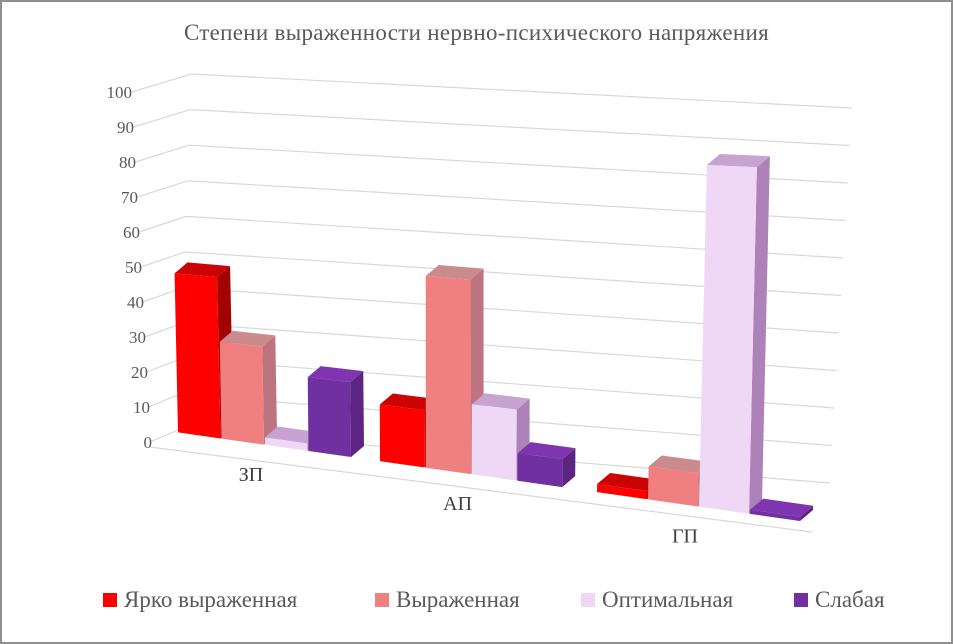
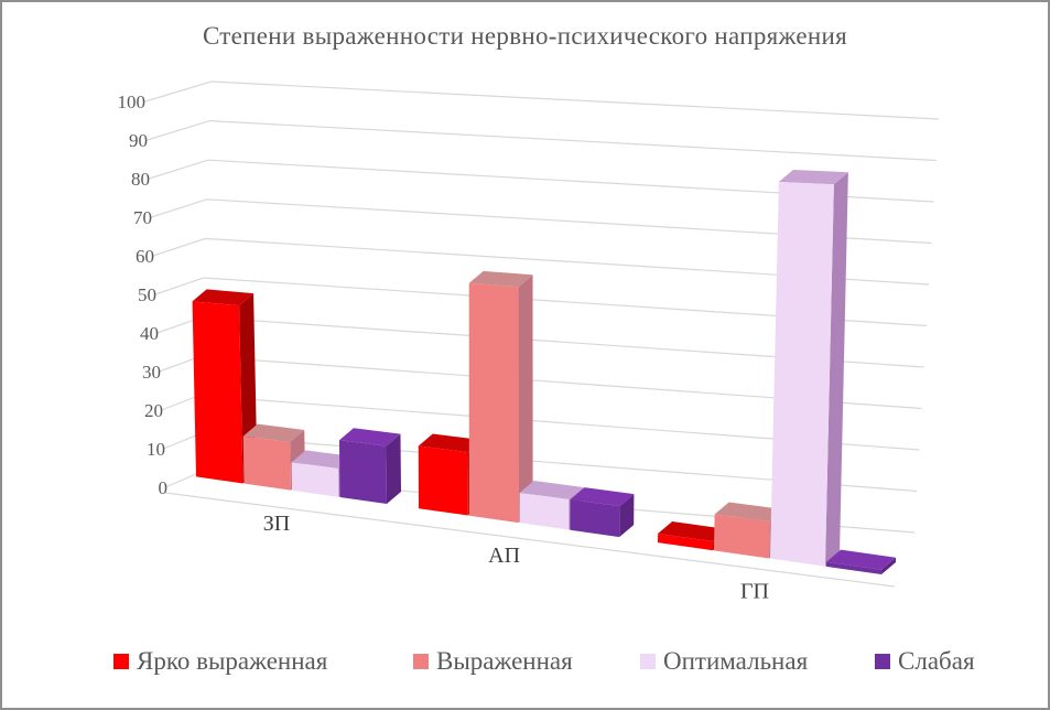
Выраженная/ЗП: 27 -> 12
Оптимальная/ЗП: 2 -> 7
Слабая/ЗП: 20 -> 14
Выраженная/АП: 50 -> 55
Оптимальная/АП: 18 -> 7
